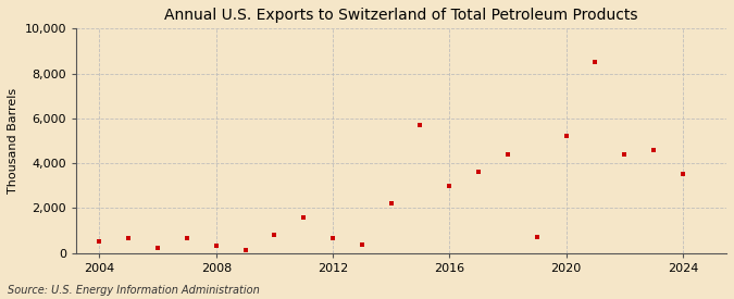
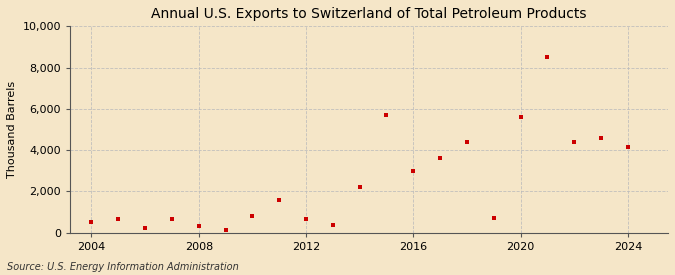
2020: 5,200 -> 5,600
2024: 3,500 -> 4,150
